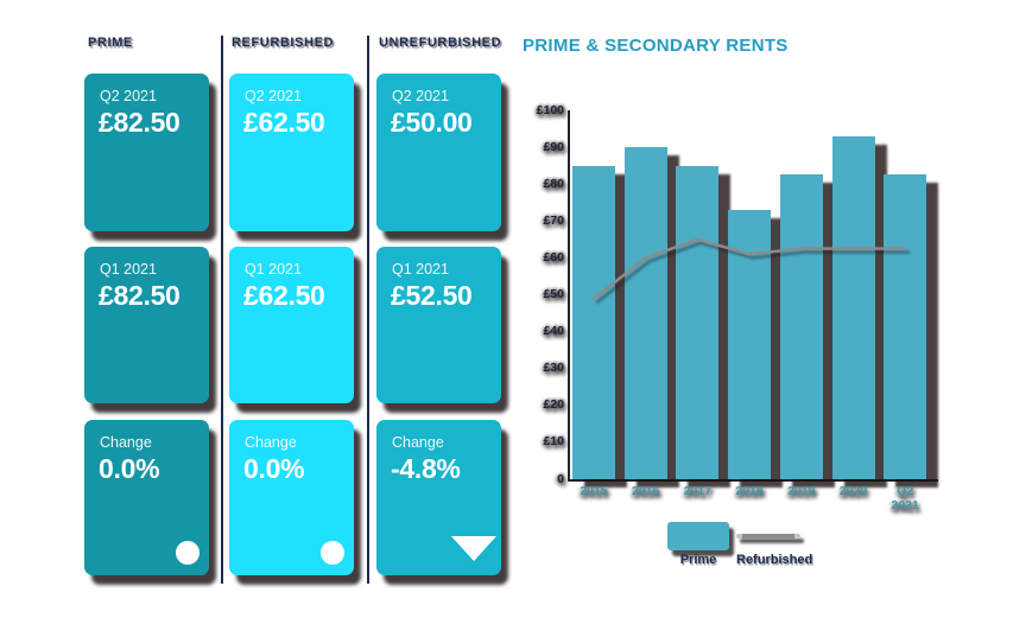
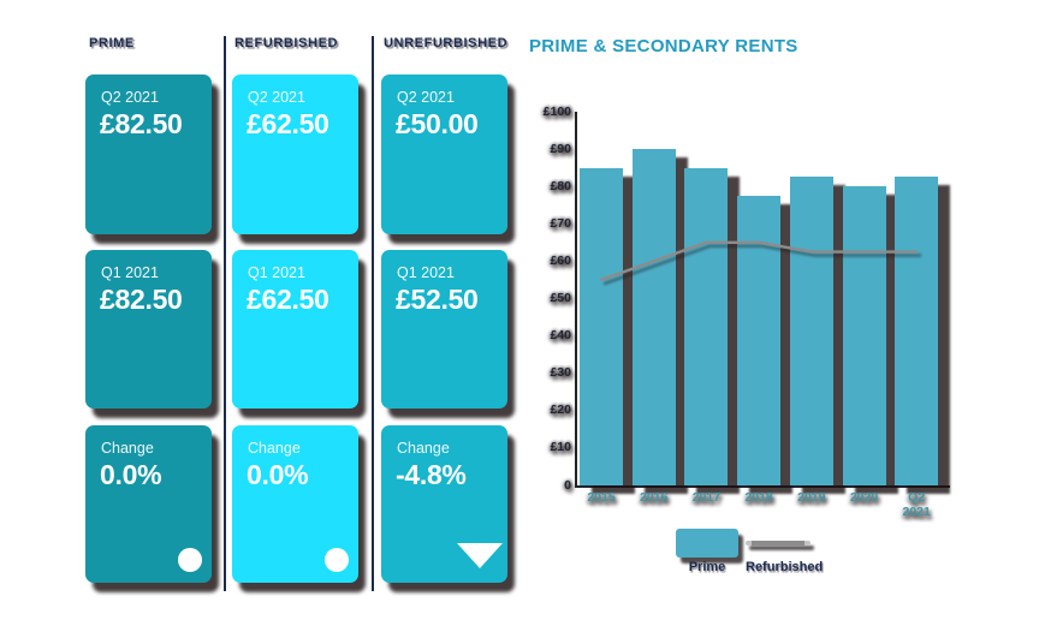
Refurbished/2015: £49 -> £55
Prime/2018: £73 -> £78
Refurbished/2018: £61 -> £65
Prime/2020: £93 -> £80
